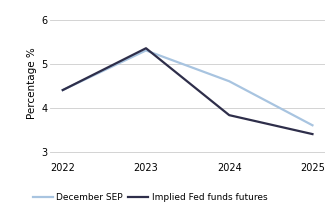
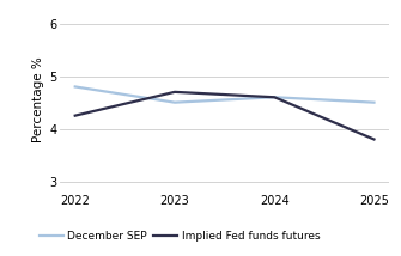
December SEP/2022: 4.4 -> 4.8
Implied Fed funds futures/2022: 4.40 -> 4.25
December SEP/2023: 5.3 -> 4.5
Implied Fed funds futures/2023: 5.35 -> 4.70
Implied Fed funds futures/2024: 3.83 -> 4.60
December SEP/2025: 3.6 -> 4.5
Implied Fed funds futures/2025: 3.40 -> 3.80
